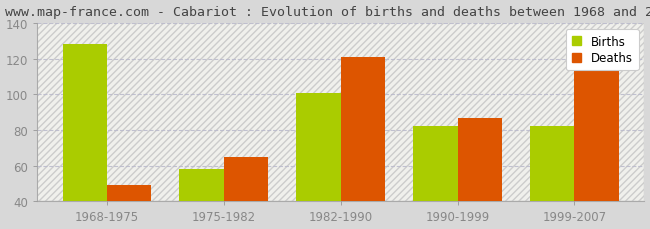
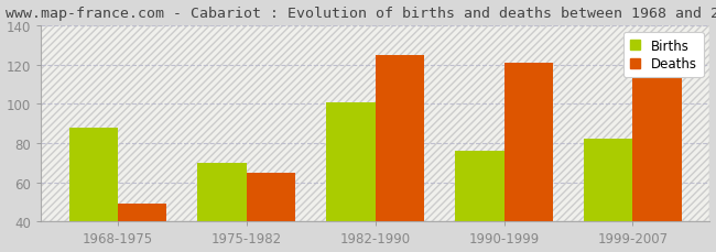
Births/1968-1975: 128 -> 88
Births/1975-1982: 58 -> 70
Deaths/1982-1990: 121 -> 125
Births/1990-1999: 82 -> 76
Deaths/1990-1999: 87 -> 121
